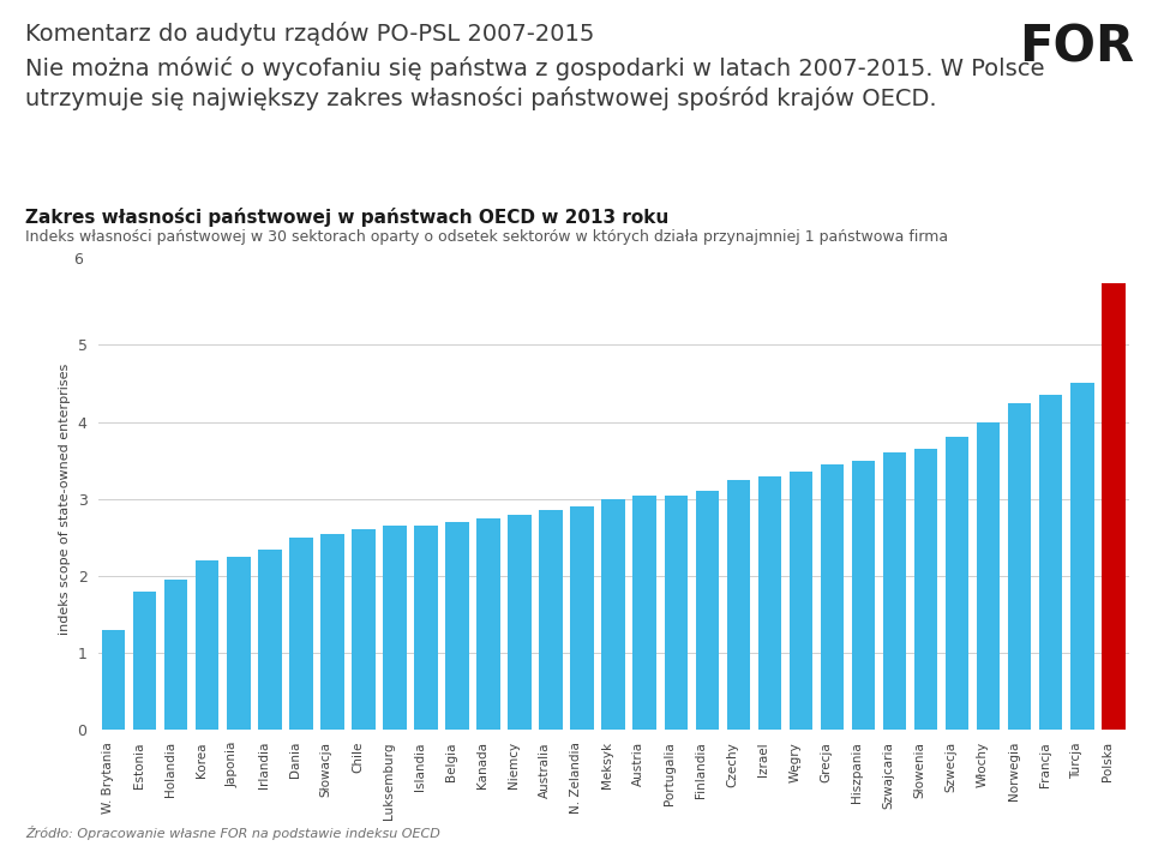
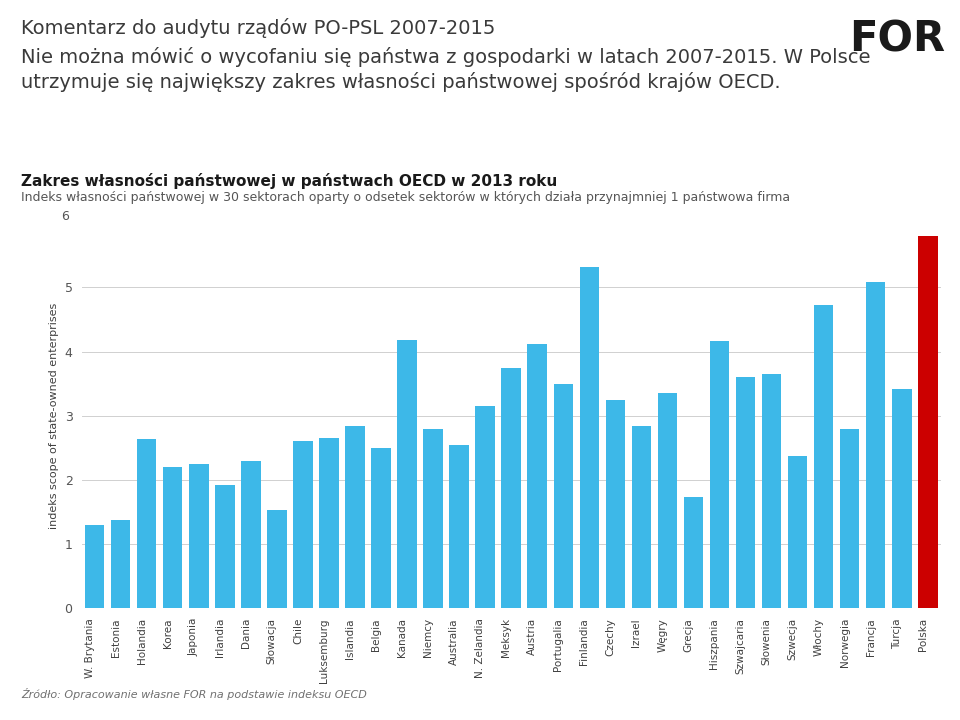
Estonia: 1.80 -> 1.38
Holandia: 1.95 -> 2.64
Irlandia: 2.35 -> 1.92
Dania: 2.50 -> 2.30
Słowacja: 2.55 -> 1.54
Islandia: 2.65 -> 2.84
Belgia: 2.70 -> 2.50
Kanada: 2.75 -> 4.18
Australia: 2.85 -> 2.54
N. Zelandia: 2.90 -> 3.16
Meksyk: 3.00 -> 3.74
Austria: 3.05 -> 4.12
Portugalia: 3.05 -> 3.50
Finlandia: 3.10 -> 5.32
Izrael: 3.30 -> 2.84
Grecja: 3.45 -> 1.74
Hiszpania: 3.50 -> 4.16
Szwecja: 3.80 -> 2.38
Włochy: 4.00 -> 4.72
Norwegia: 4.25 -> 2.80
Francja: 4.35 -> 5.08
Turcja: 4.50 -> 3.42
